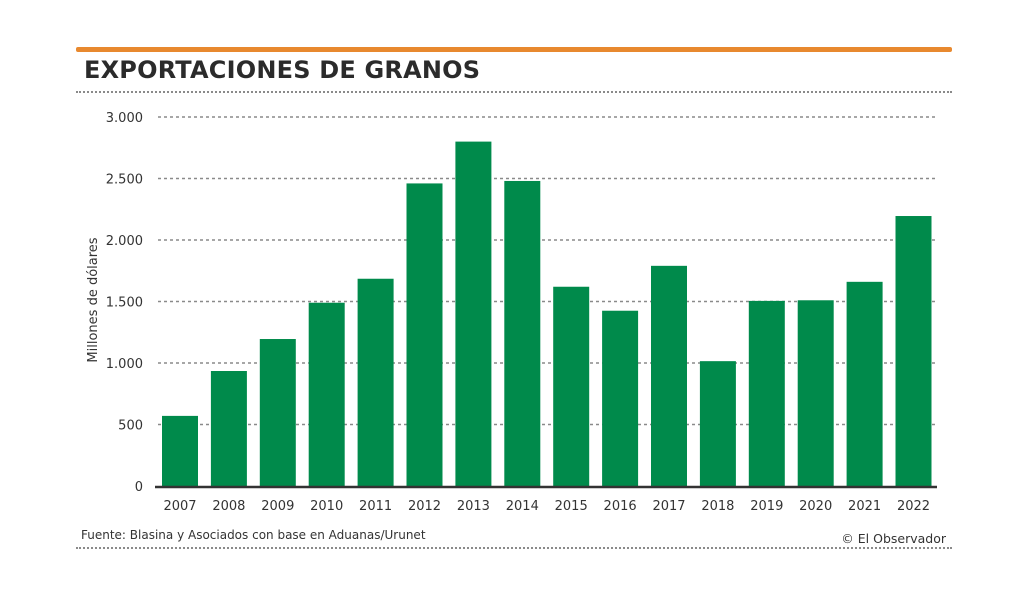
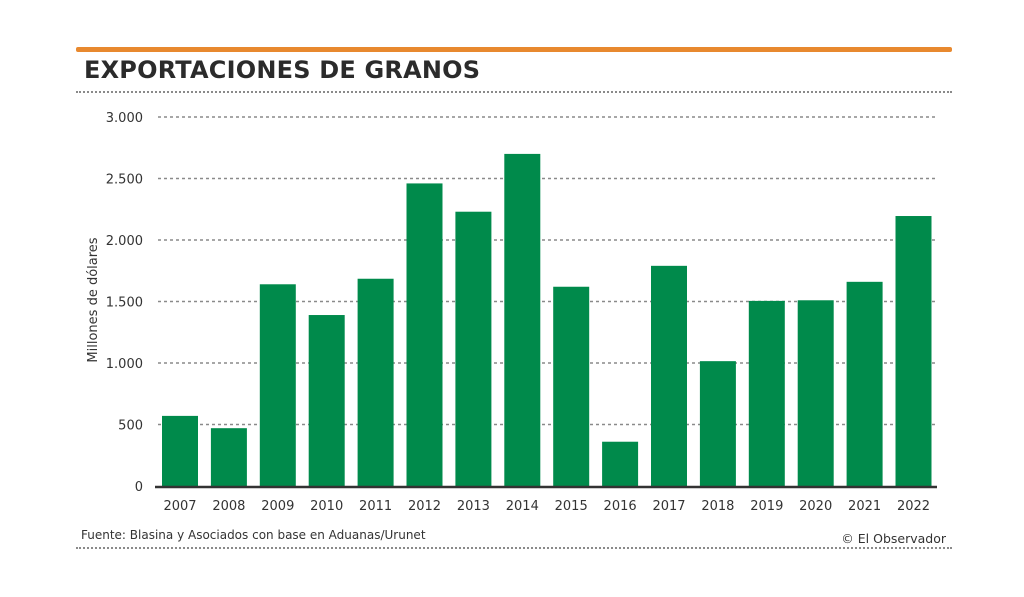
2008: 940 -> 470
2009: 1200 -> 1640
2010: 1490 -> 1390
2013: 2800 -> 2230
2014: 2480 -> 2700
2016: 1420 -> 360
